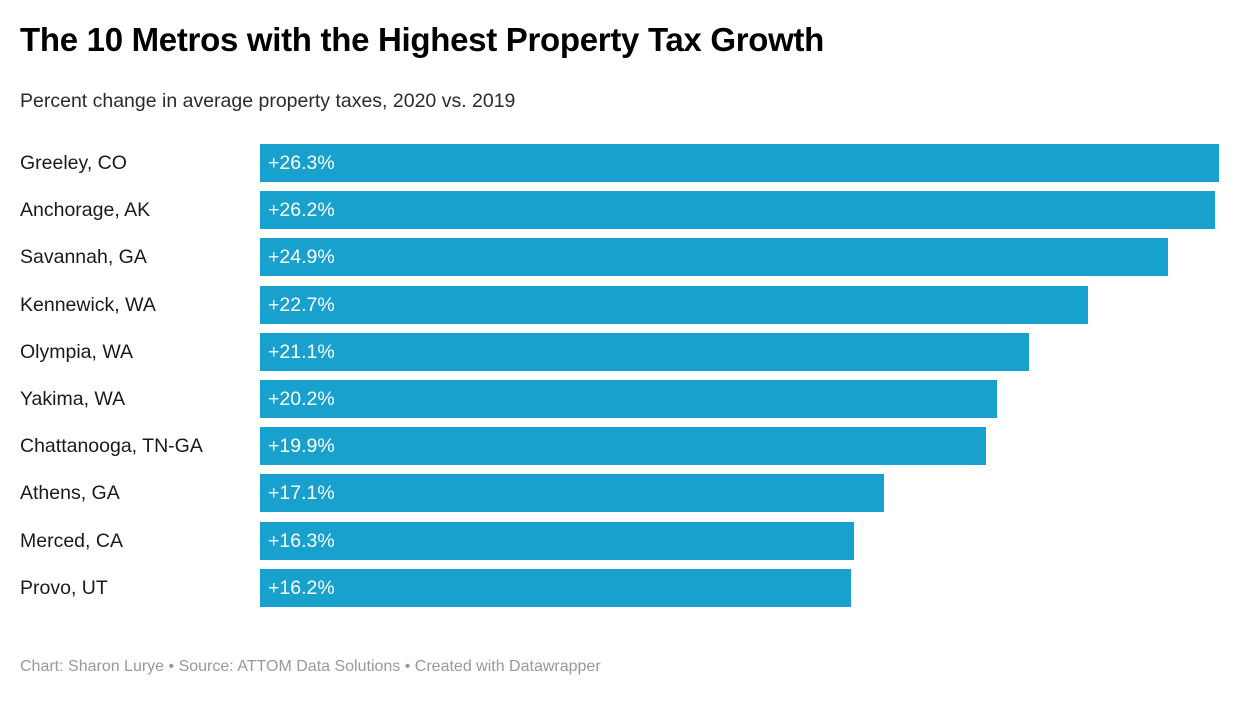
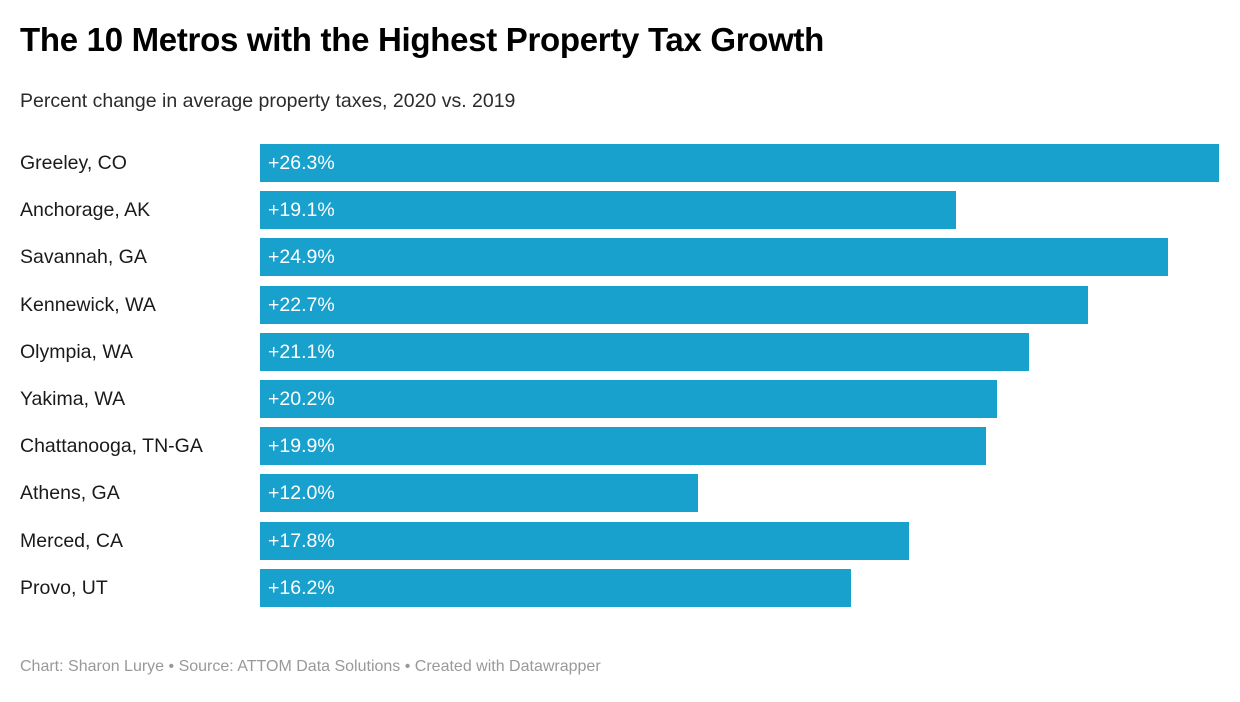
Anchorage, AK: +26.2% -> +19.1%
Athens, GA: +17.1% -> +12.0%
Merced, CA: +16.3% -> +17.8%
